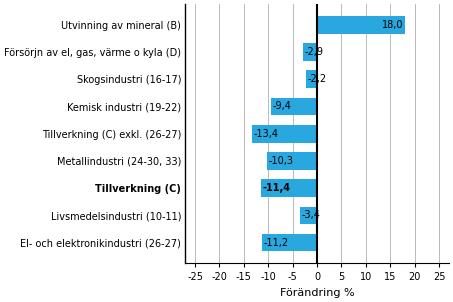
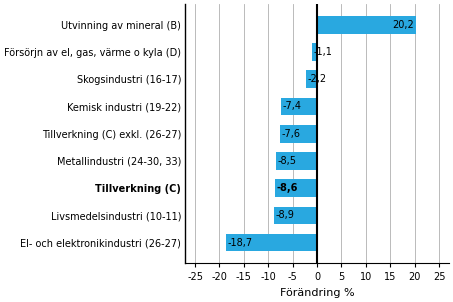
Utvinning av mineral (B): 18,0 -> 20,2
Försörjn av el, gas, värme o kyla (D): -2,9 -> -1,1
Kemisk industri (19-22): -9,4 -> -7,4
Tillverkning (C) exkl. (26-27): -13,4 -> -7,6
Metallindustri (24-30, 33): -10,3 -> -8,5
Tillverkning (C): -11,4 -> -8,6
Livsmedelsindustri (10-11): -3,4 -> -8,9
El- och elektronikindustri (26-27): -11,2 -> -18,7
